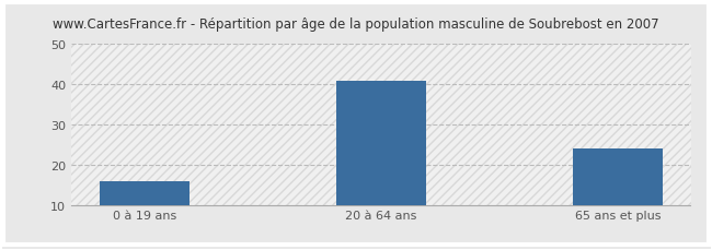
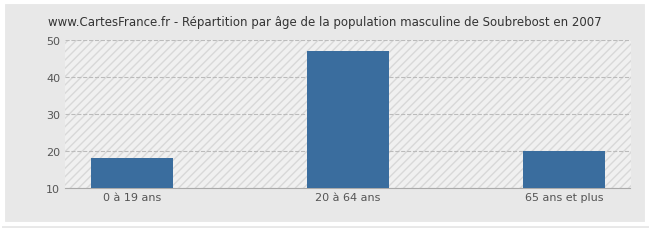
0 à 19 ans: 16 -> 18
20 à 64 ans: 41 -> 47
65 ans et plus: 24 -> 20
